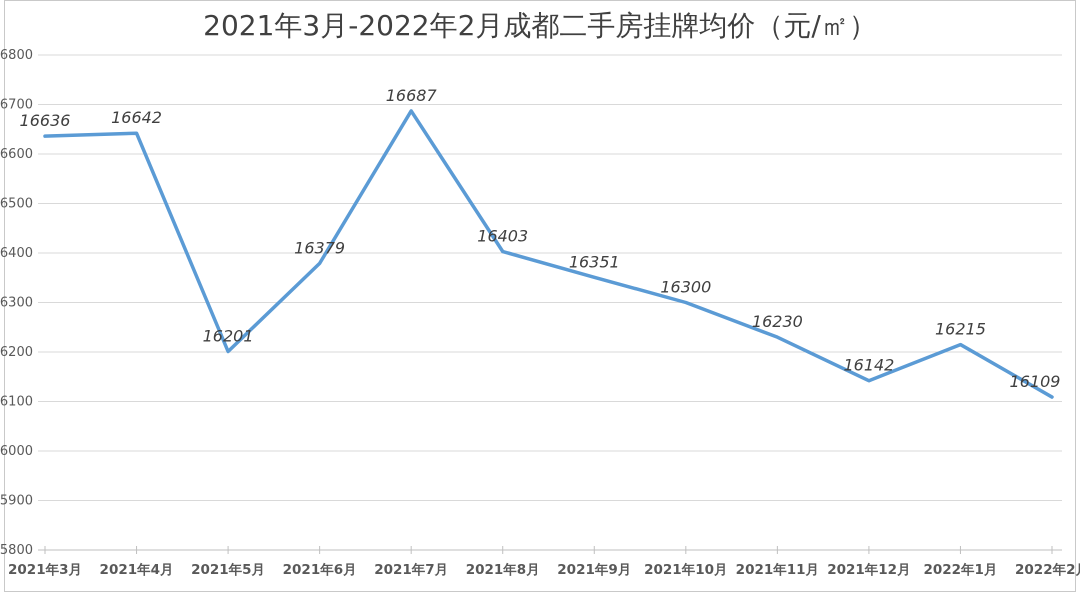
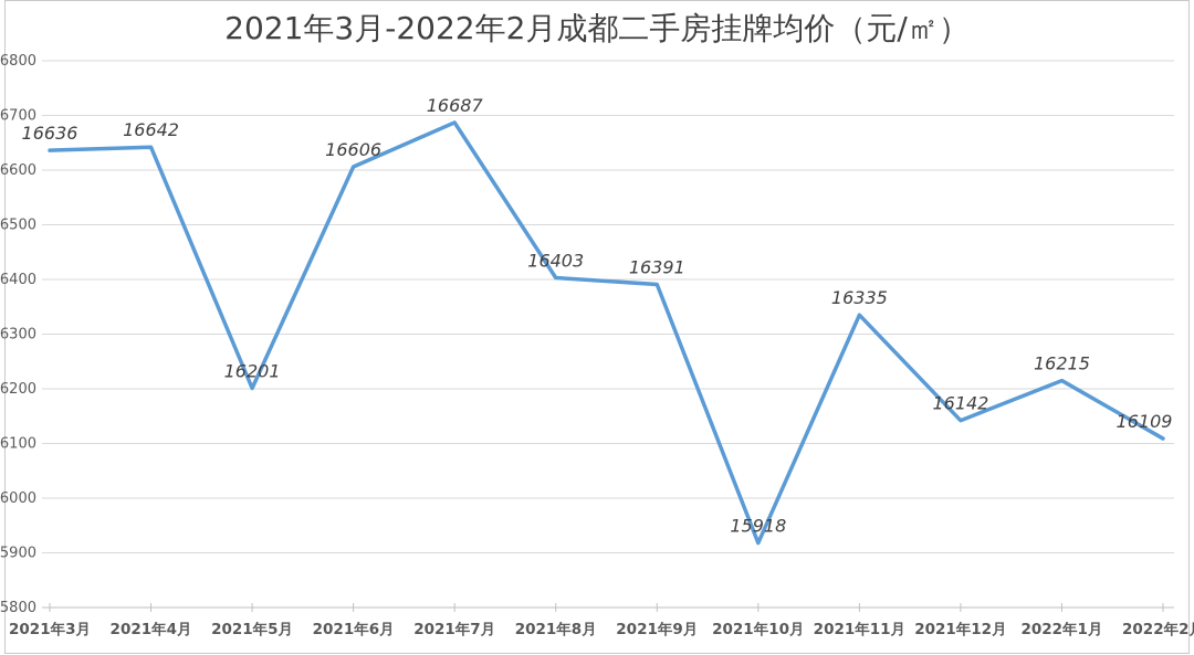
2021年6月: 16379 -> 16606
2021年9月: 16351 -> 16391
2021年10月: 16300 -> 15918
2021年11月: 16230 -> 16335
